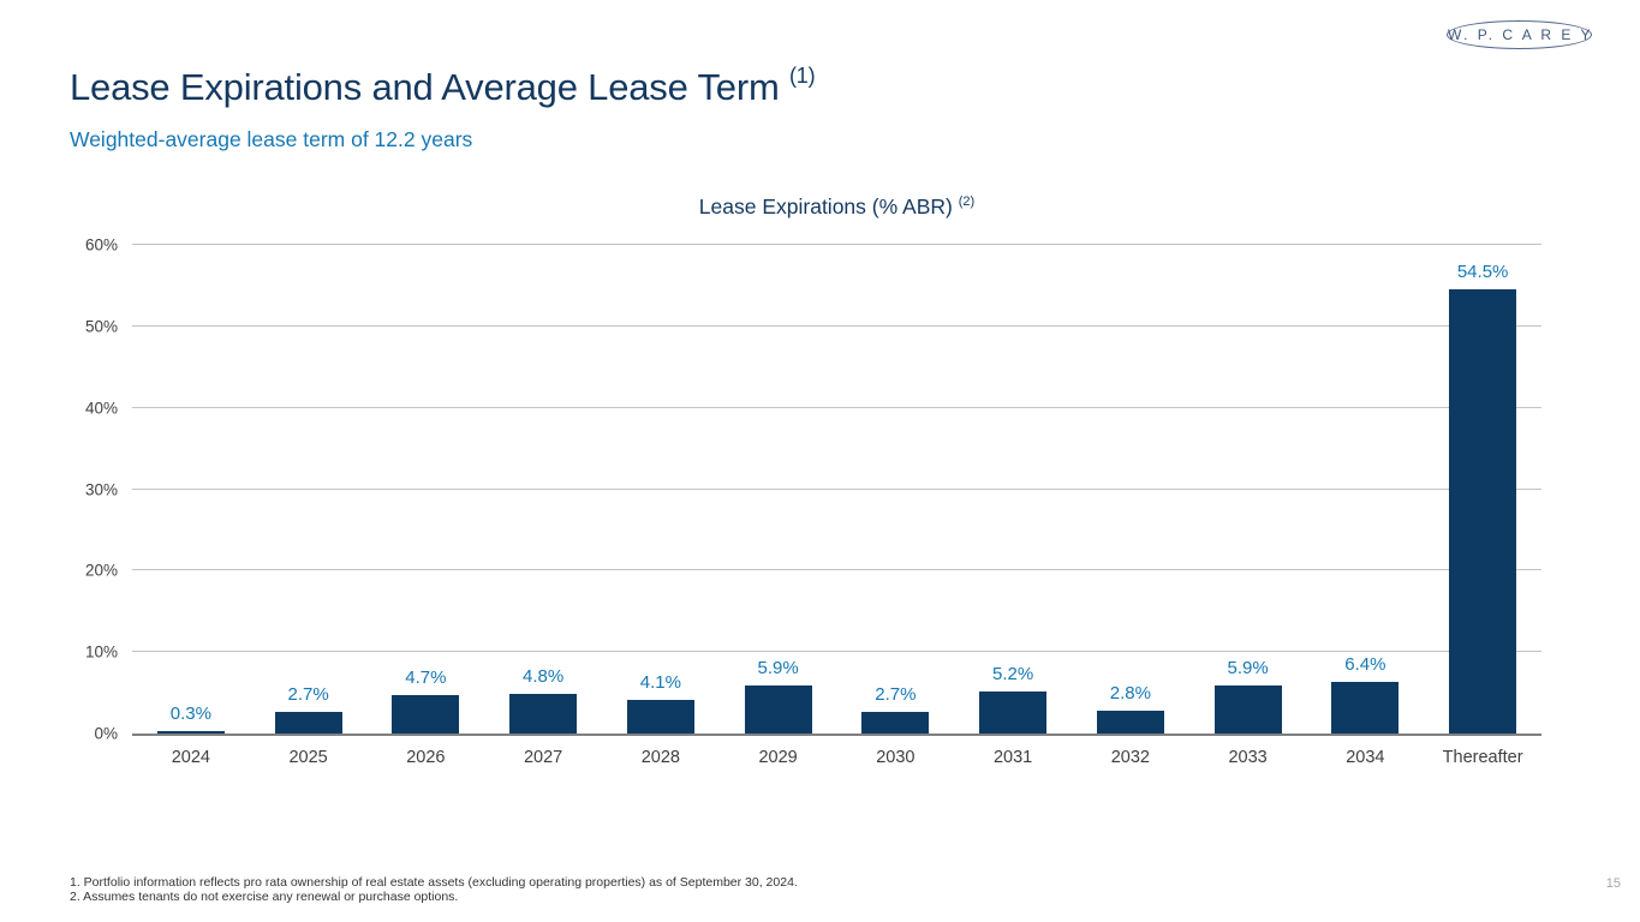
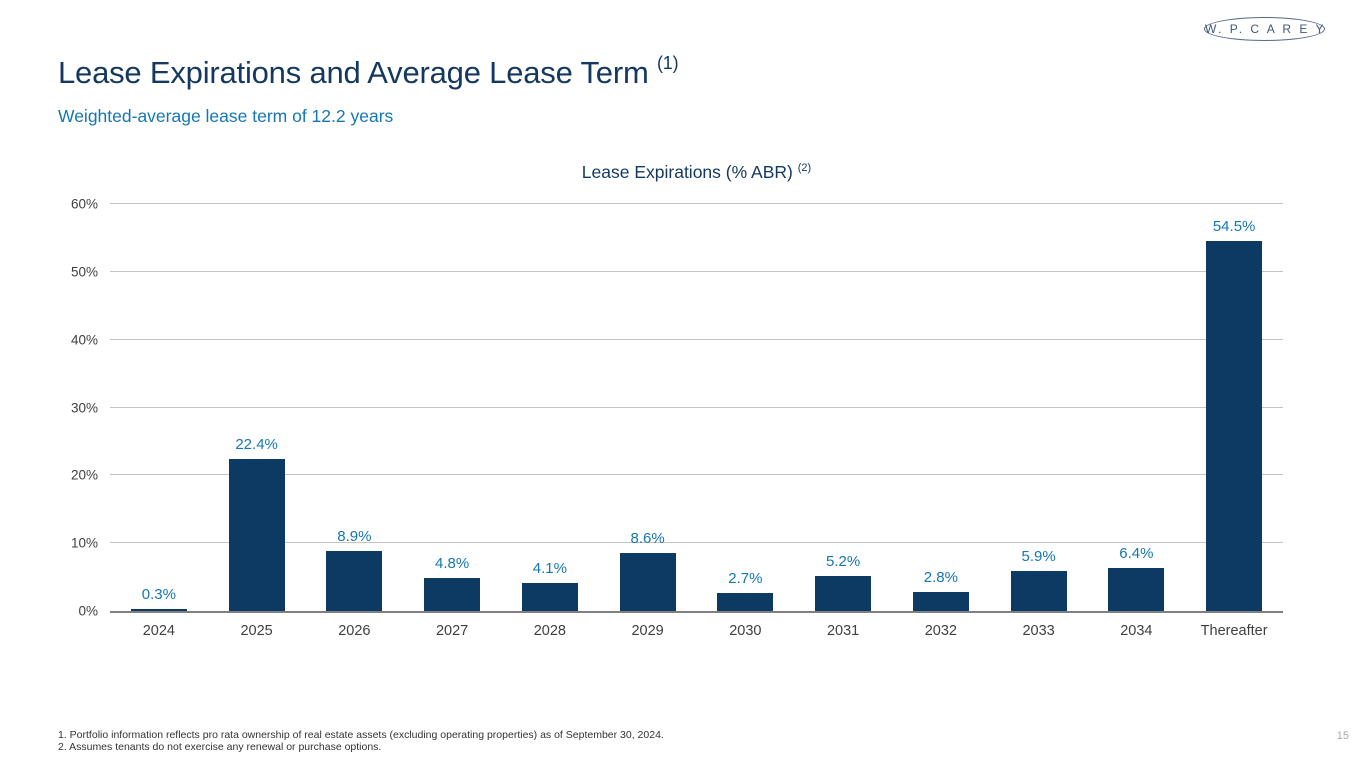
2025: 2.7% -> 22.4%
2026: 4.7% -> 8.9%
2029: 5.9% -> 8.6%
